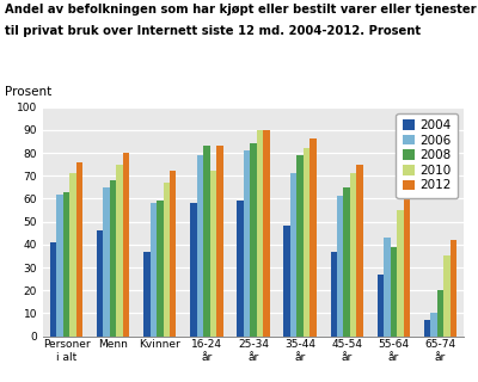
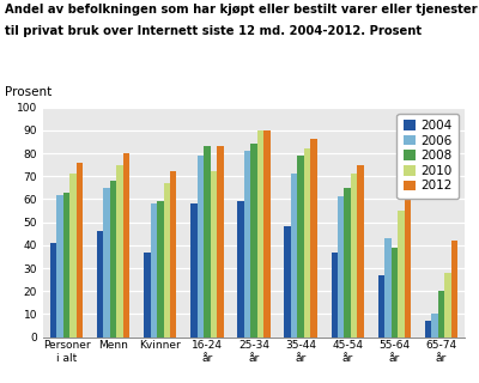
2010/65-74 år: 35 -> 28
